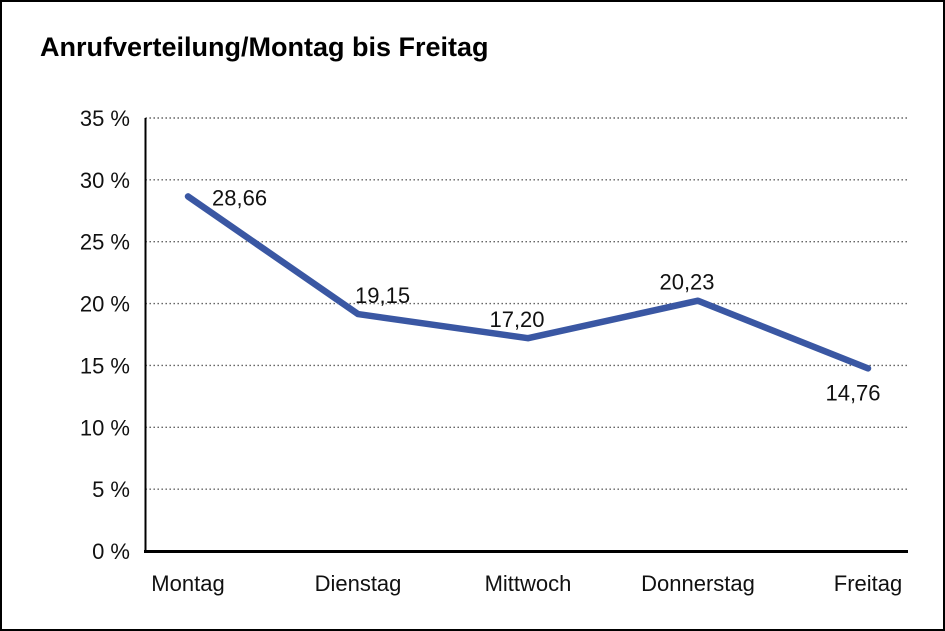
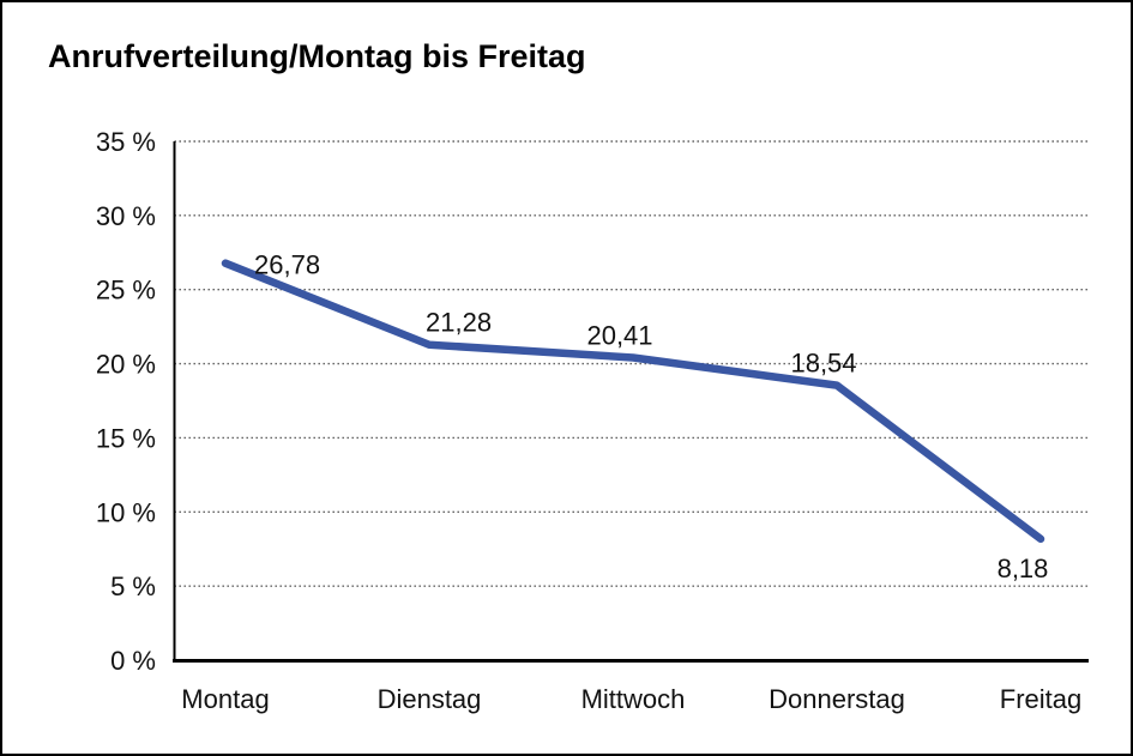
Montag: 28,66 -> 26,78
Dienstag: 19,15 -> 21,28
Mittwoch: 17,20 -> 20,41
Donnerstag: 20,23 -> 18,54
Freitag: 14,76 -> 8,18
